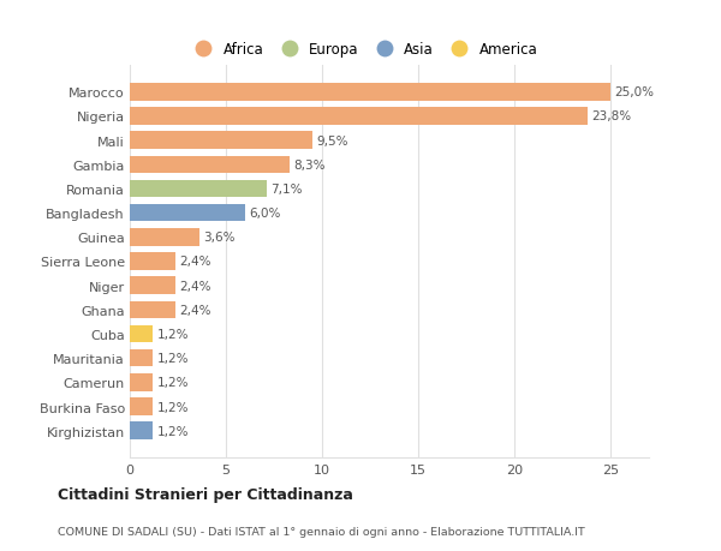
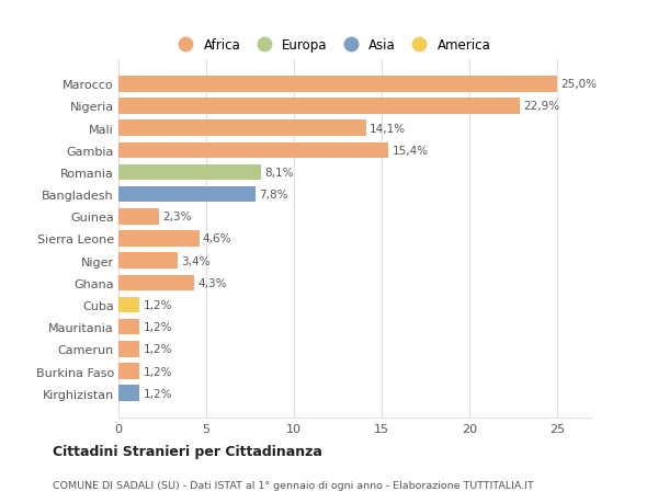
Nigeria: 23,8% -> 22,9%
Mali: 9,5% -> 14,1%
Gambia: 8,3% -> 15,4%
Romania: 7,1% -> 8,1%
Bangladesh: 6,0% -> 7,8%
Guinea: 3,6% -> 2,3%
Sierra Leone: 2,4% -> 4,6%
Niger: 2,4% -> 3,4%
Ghana: 2,4% -> 4,3%
